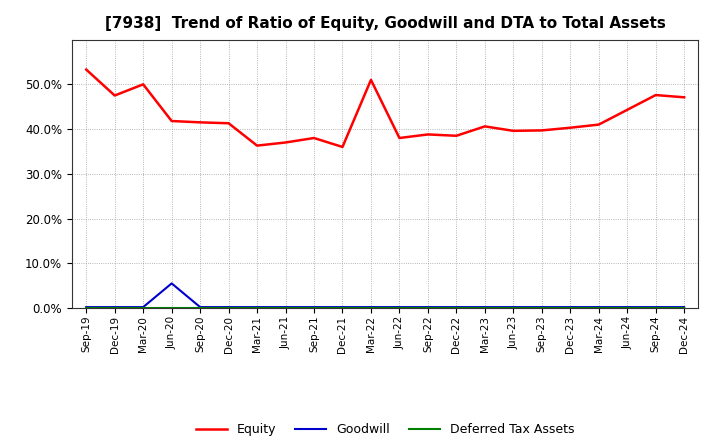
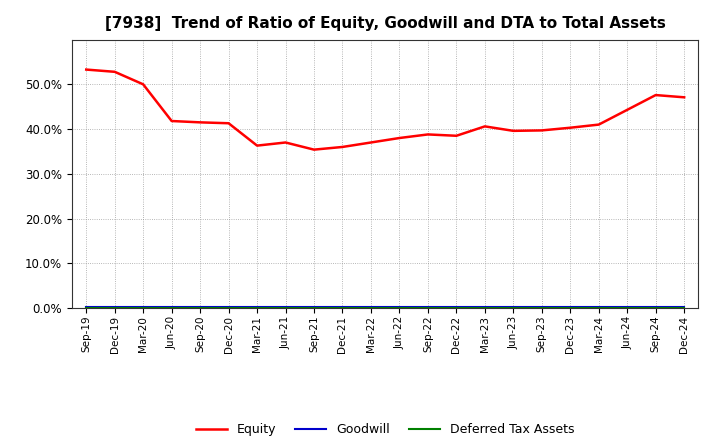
Equity/Dec-19: 47.5% -> 52.8%
Goodwill/Jun-20: 5.5% -> 0.2%
Equity/Sep-21: 38.0% -> 35.4%
Equity/Mar-22: 51.0% -> 37.0%
